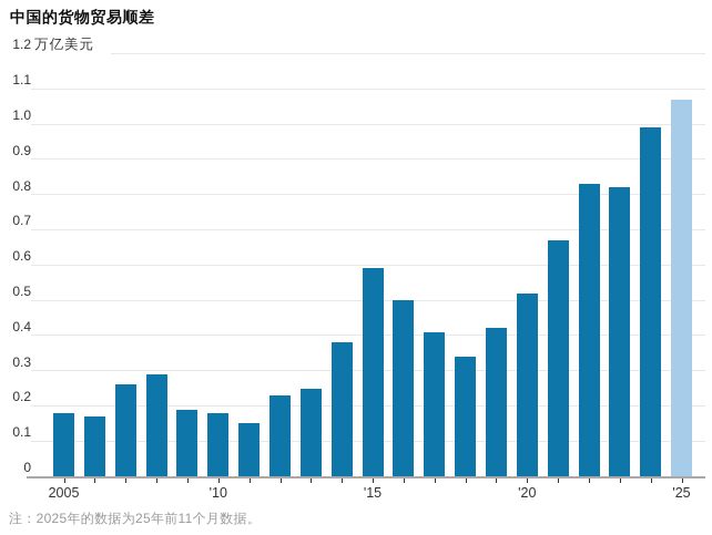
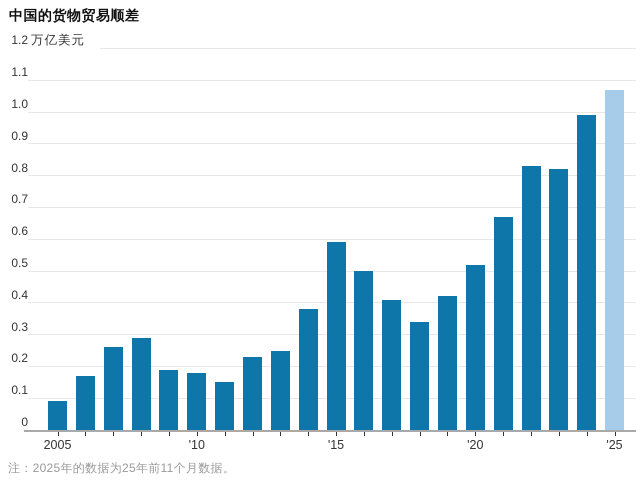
2005: 0.18 -> 0.09
